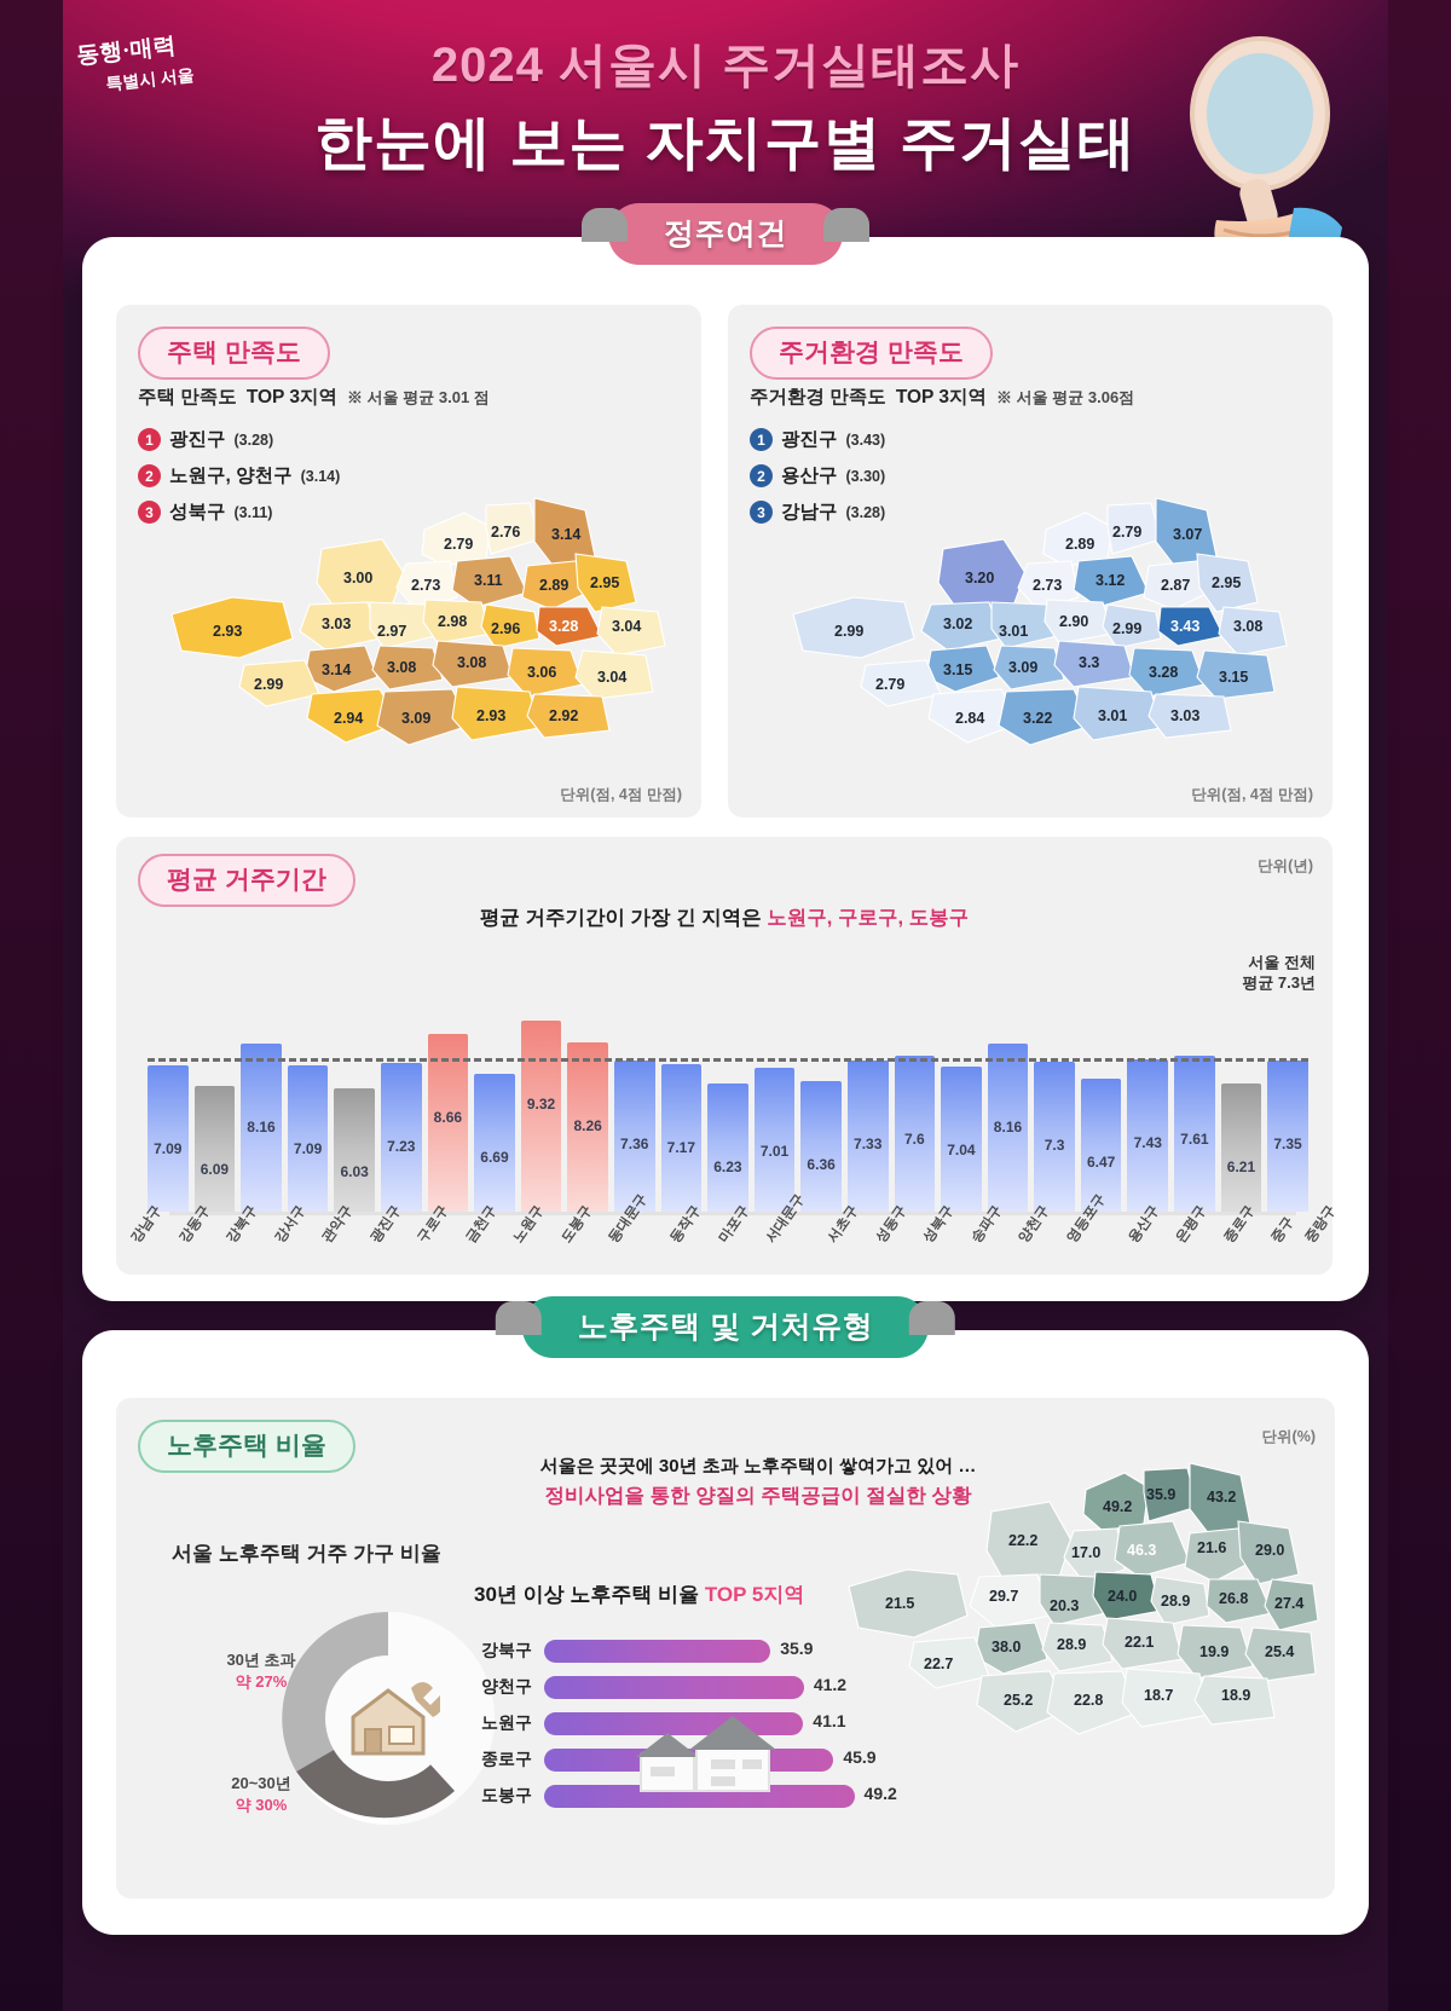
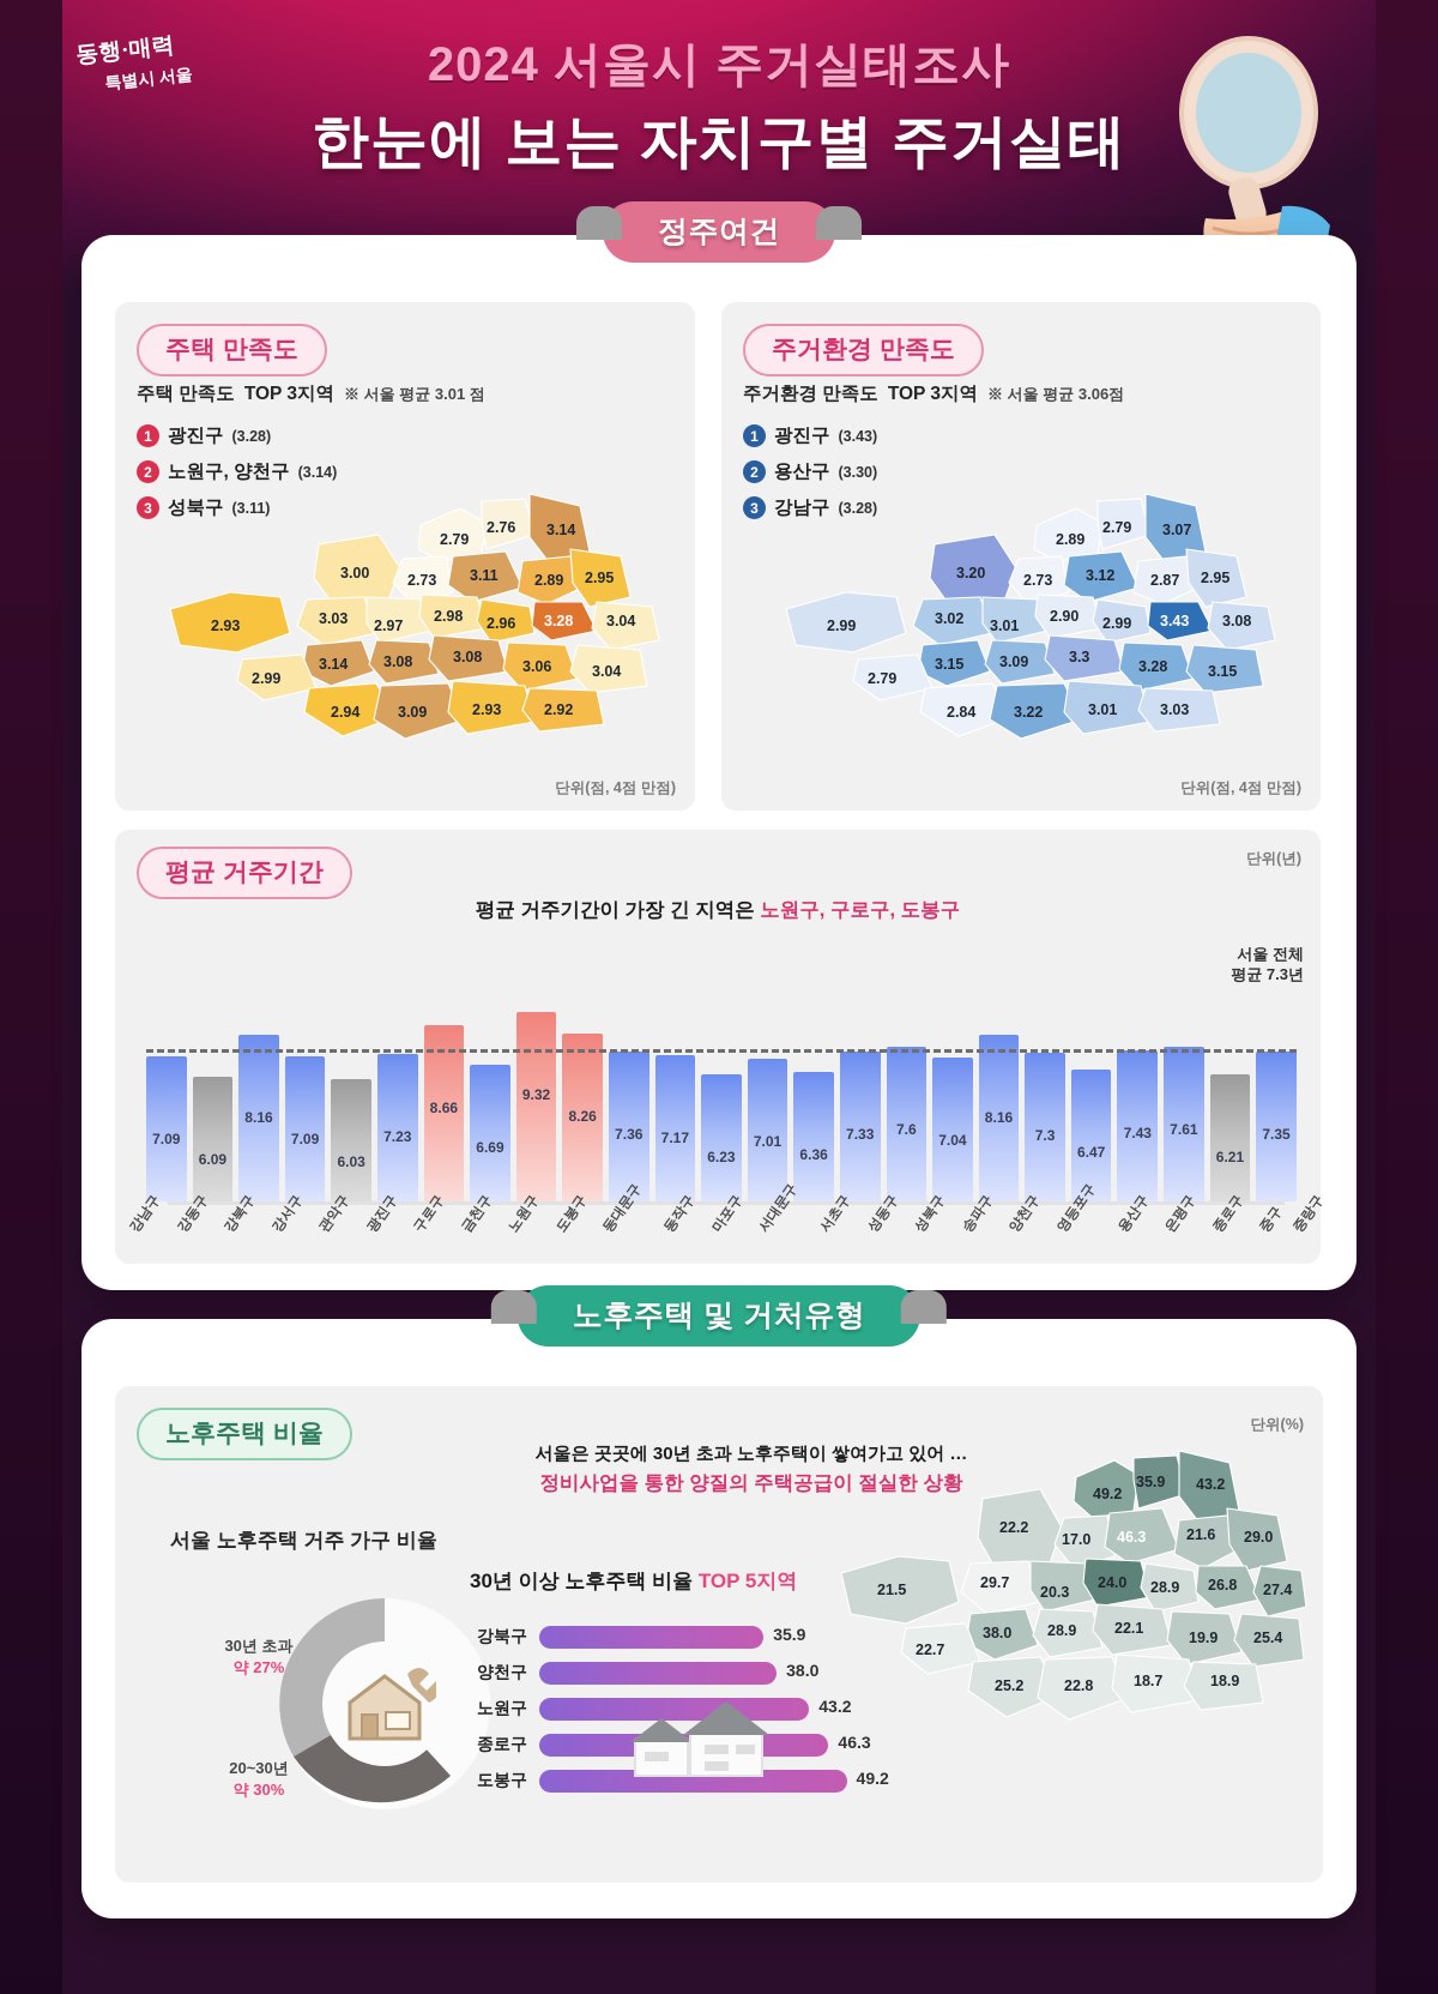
30년 이상 노후주택 비율 TOP 5지역/양천구: 41.2 -> 38.0
30년 이상 노후주택 비율 TOP 5지역/노원구: 41.1 -> 43.2
30년 이상 노후주택 비율 TOP 5지역/종로구: 45.9 -> 46.3
